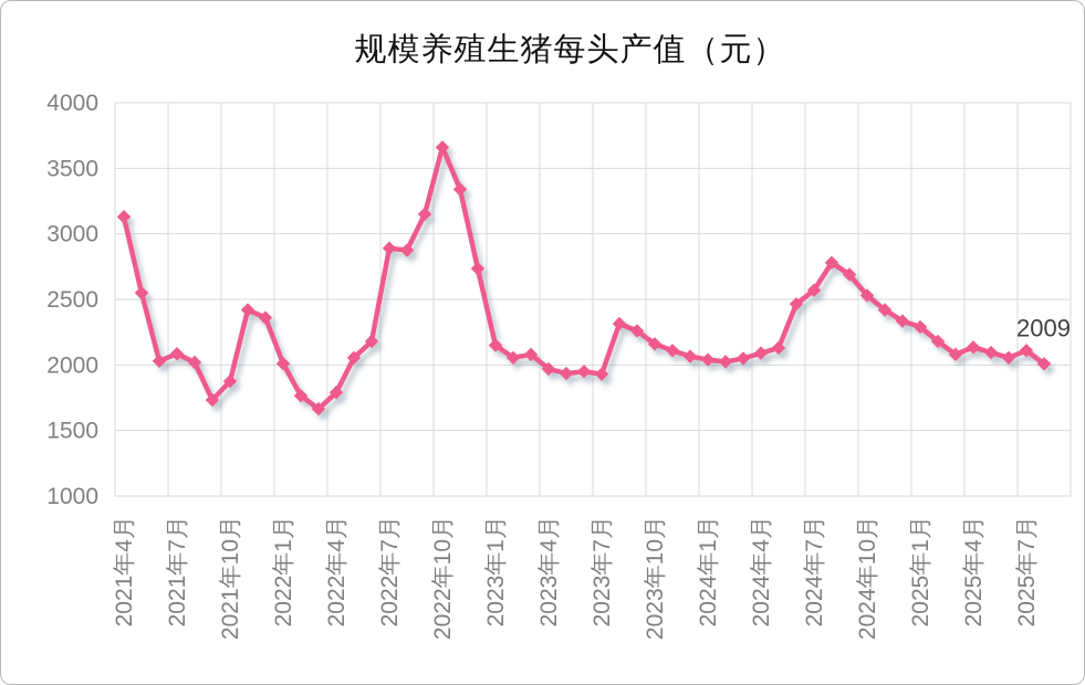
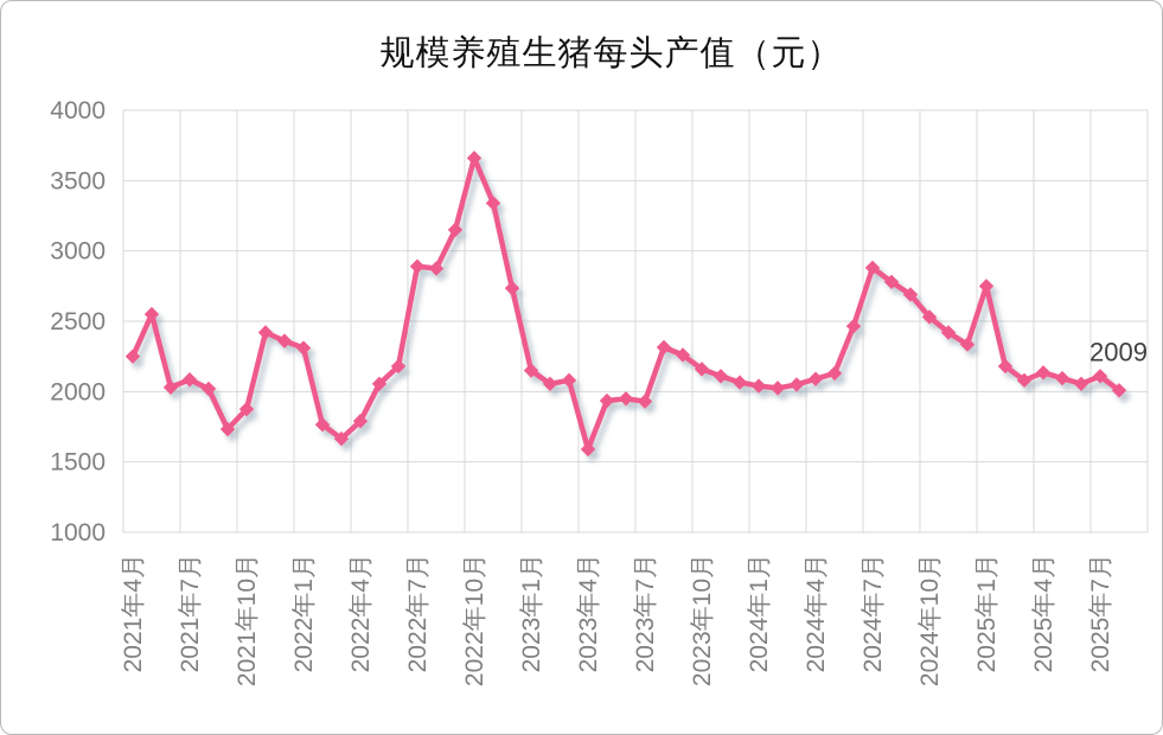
2021年4月: 3130 -> 2250
2022年1月: 2010 -> 2310
2023年4月: 1970 -> 1590
2024年7月: 2570 -> 2880
2025年1月: 2290 -> 2750
